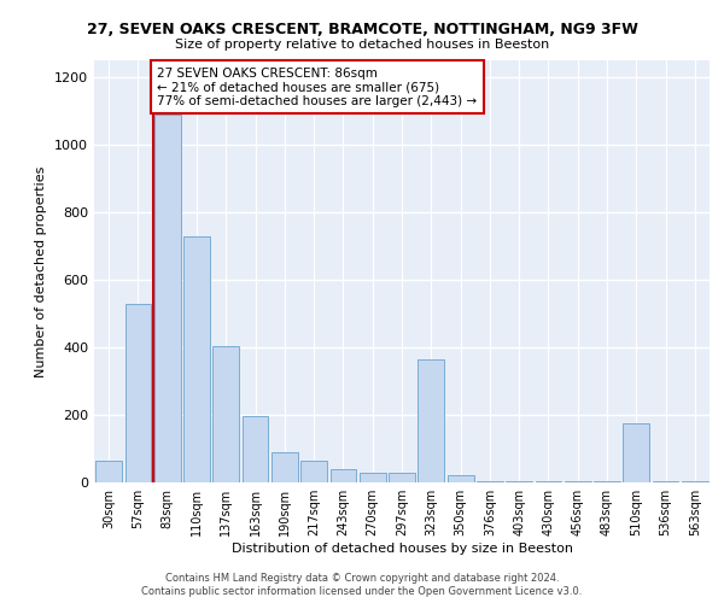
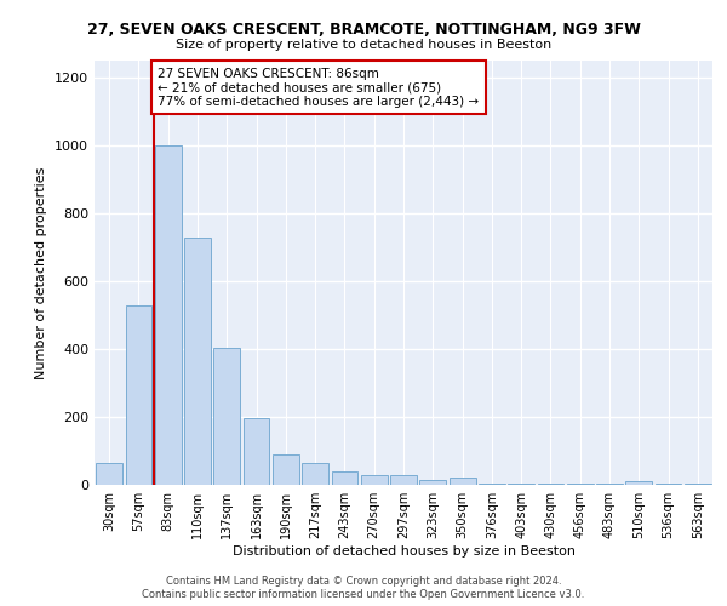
83sqm: 1090 -> 1000
323sqm: 365 -> 15
510sqm: 175 -> 10
